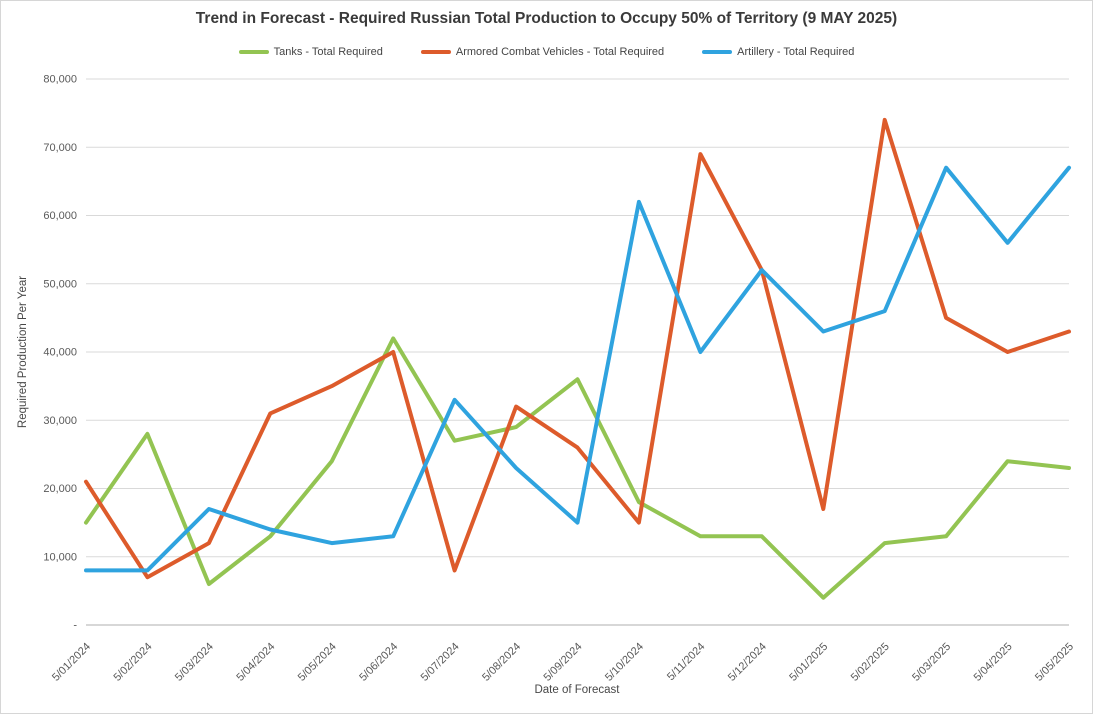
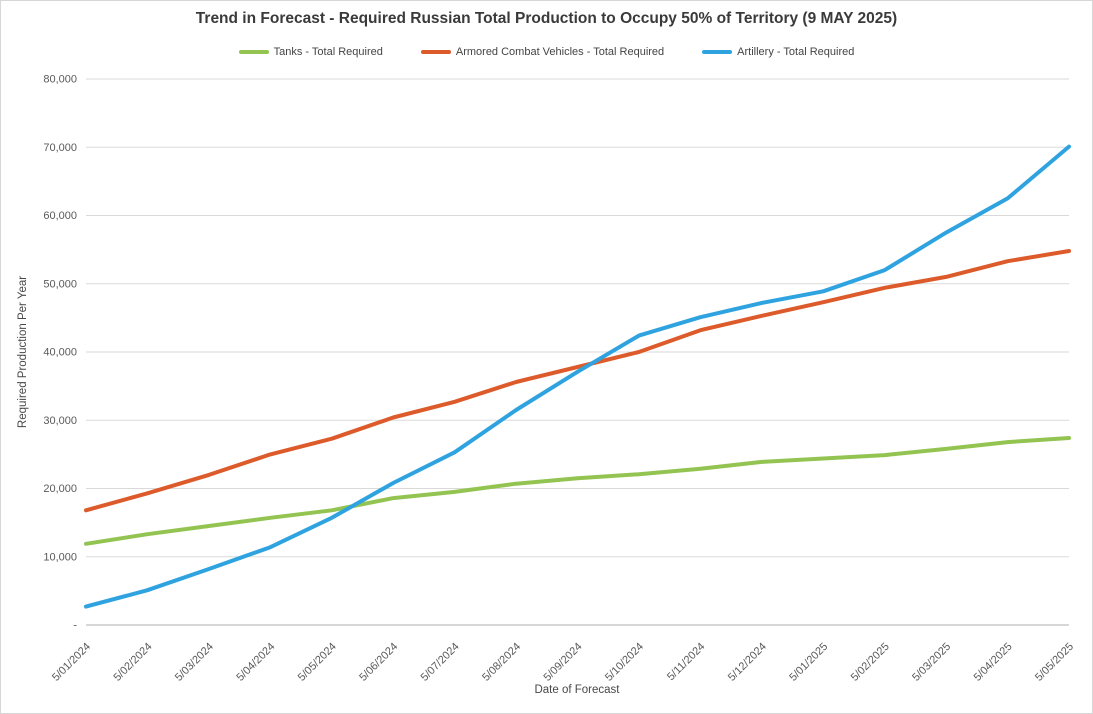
Tanks - Total Required/5/01/2024: 15000 -> 12000
Armored Combat Vehicles - Total Required/5/01/2024: 21000 -> 17000
Artillery - Total Required/5/01/2024: 8000 -> 3000
Tanks - Total Required/5/02/2024: 28000 -> 13000
Armored Combat Vehicles - Total Required/5/02/2024: 7000 -> 19000
Artillery - Total Required/5/02/2024: 8000 -> 5000
Tanks - Total Required/5/03/2024: 6000 -> 14000
Armored Combat Vehicles - Total Required/5/03/2024: 12000 -> 22000
Artillery - Total Required/5/03/2024: 17000 -> 8000
Tanks - Total Required/5/04/2024: 13000 -> 16000
Armored Combat Vehicles - Total Required/5/04/2024: 31000 -> 25000
Artillery - Total Required/5/04/2024: 14000 -> 11000
Tanks - Total Required/5/05/2024: 24000 -> 17000
Armored Combat Vehicles - Total Required/5/05/2024: 35000 -> 27000
Artillery - Total Required/5/05/2024: 12000 -> 16000
Tanks - Total Required/5/06/2024: 42000 -> 19000
Armored Combat Vehicles - Total Required/5/06/2024: 40000 -> 30000
Artillery - Total Required/5/06/2024: 13000 -> 21000
Tanks - Total Required/5/07/2024: 27000 -> 20000
Armored Combat Vehicles - Total Required/5/07/2024: 8000 -> 33000
Artillery - Total Required/5/07/2024: 33000 -> 25000
Tanks - Total Required/5/08/2024: 29000 -> 21000
Armored Combat Vehicles - Total Required/5/08/2024: 32000 -> 36000
Artillery - Total Required/5/08/2024: 23000 -> 32000
Tanks - Total Required/5/09/2024: 36000 -> 22000
Armored Combat Vehicles - Total Required/5/09/2024: 26000 -> 38000
Artillery - Total Required/5/09/2024: 15000 -> 37000
Tanks - Total Required/5/10/2024: 18000 -> 22000
Armored Combat Vehicles - Total Required/5/10/2024: 15000 -> 40000
Artillery - Total Required/5/10/2024: 62000 -> 42000
Tanks - Total Required/5/11/2024: 13000 -> 23000
Armored Combat Vehicles - Total Required/5/11/2024: 69000 -> 43000
Artillery - Total Required/5/11/2024: 40000 -> 45000
Tanks - Total Required/5/12/2024: 13000 -> 24000
Armored Combat Vehicles - Total Required/5/12/2024: 52000 -> 45000
Artillery - Total Required/5/12/2024: 52000 -> 47000
Tanks - Total Required/5/01/2025: 4000 -> 24000
Armored Combat Vehicles - Total Required/5/01/2025: 17000 -> 47000
Artillery - Total Required/5/01/2025: 43000 -> 49000
Tanks - Total Required/5/02/2025: 12000 -> 25000
Armored Combat Vehicles - Total Required/5/02/2025: 74000 -> 49000
Artillery - Total Required/5/02/2025: 46000 -> 52000
Tanks - Total Required/5/03/2025: 13000 -> 26000
Armored Combat Vehicles - Total Required/5/03/2025: 45000 -> 51000
Artillery - Total Required/5/03/2025: 67000 -> 58000
Tanks - Total Required/5/04/2025: 24000 -> 27000
Armored Combat Vehicles - Total Required/5/04/2025: 40000 -> 53000
Artillery - Total Required/5/04/2025: 56000 -> 62000
Tanks - Total Required/5/05/2025: 23000 -> 27000
Armored Combat Vehicles - Total Required/5/05/2025: 43000 -> 55000
Artillery - Total Required/5/05/2025: 67000 -> 70000
